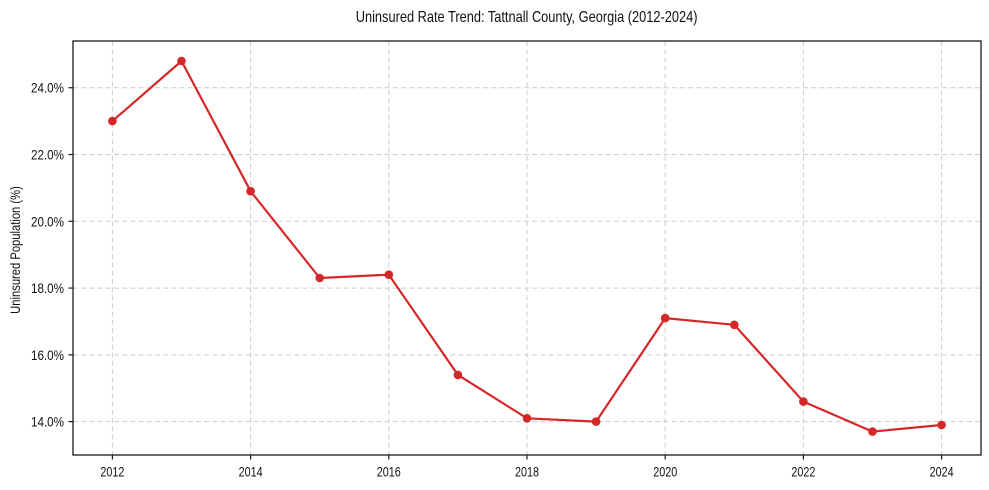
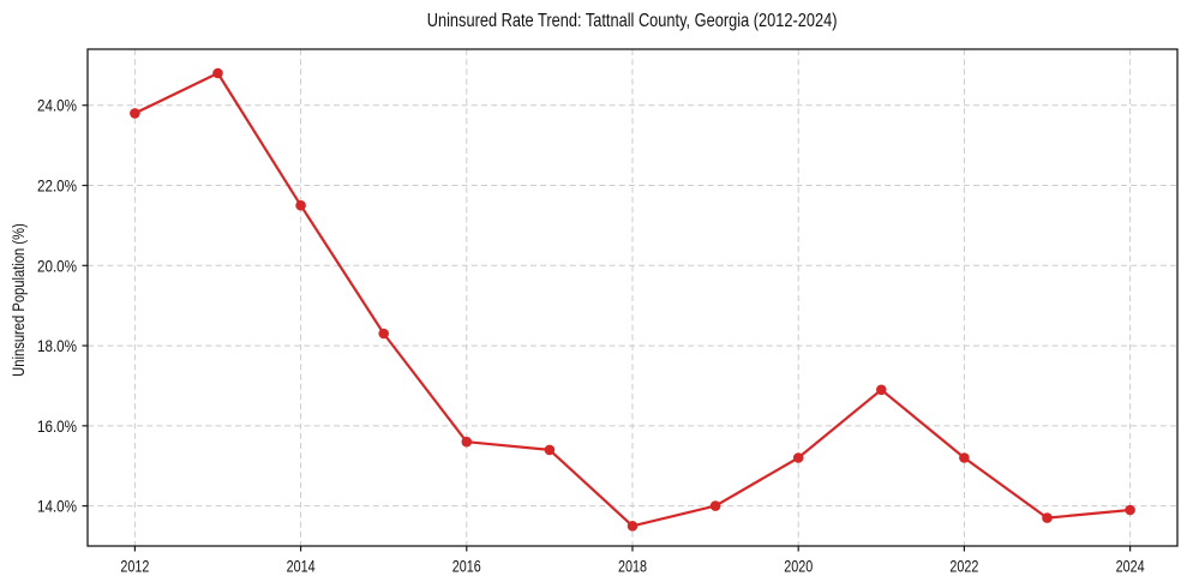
2012: 23.0% -> 23.8%
2014: 20.9% -> 21.5%
2016: 18.4% -> 15.6%
2018: 14.1% -> 13.5%
2020: 17.1% -> 15.2%
2022: 14.6% -> 15.2%
